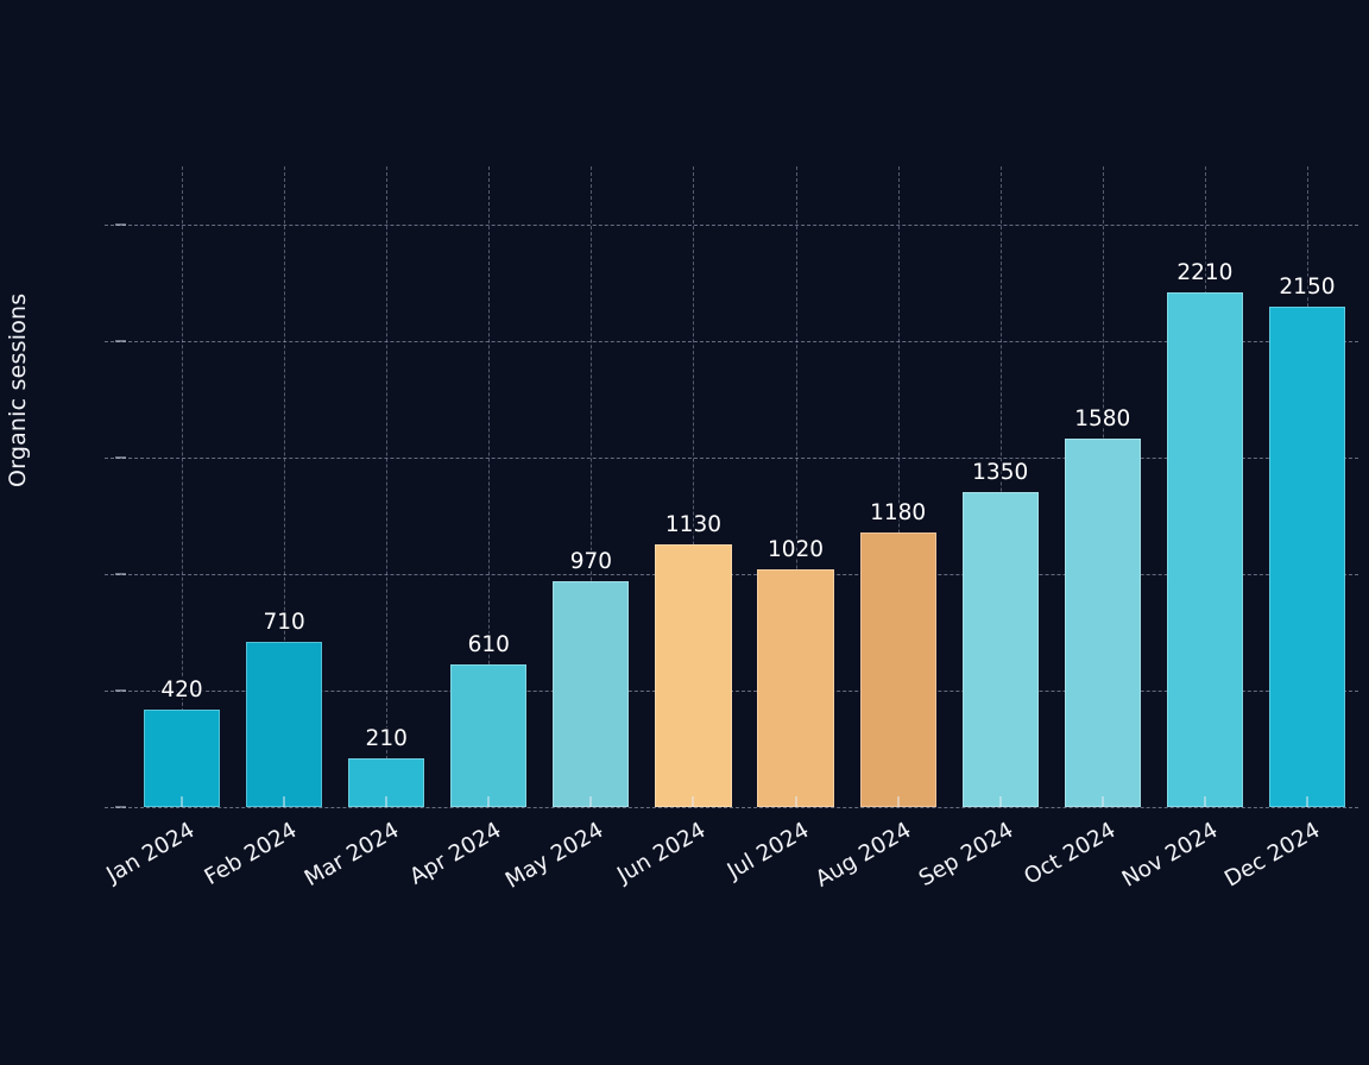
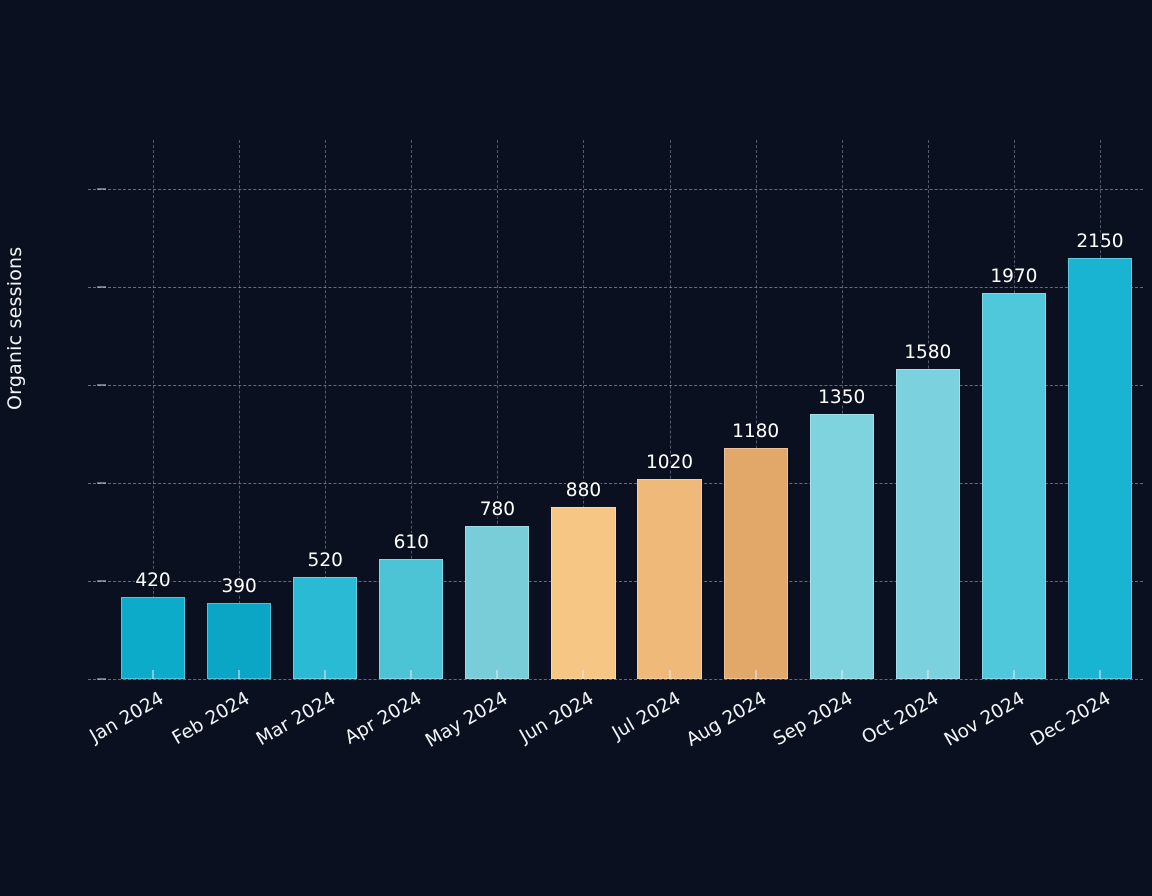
Feb 2024: 710 -> 390
Mar 2024: 210 -> 520
May 2024: 970 -> 780
Jun 2024: 1130 -> 880
Nov 2024: 2210 -> 1970
